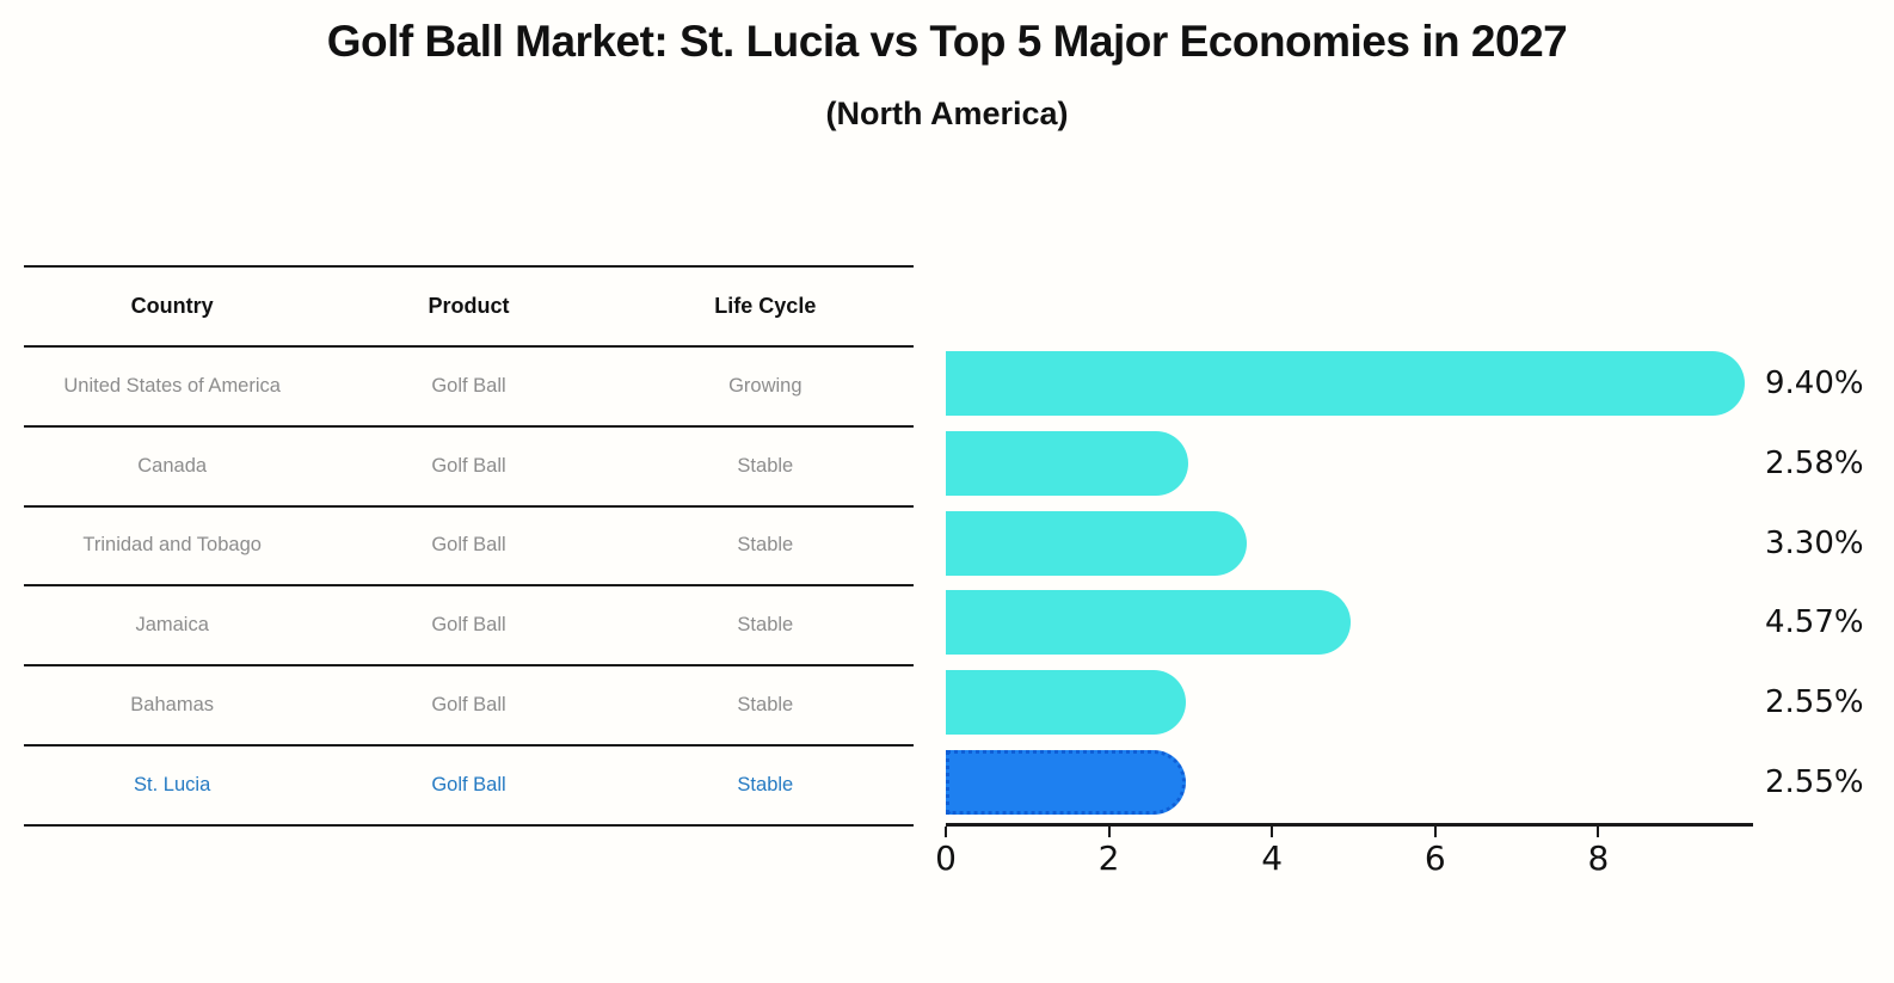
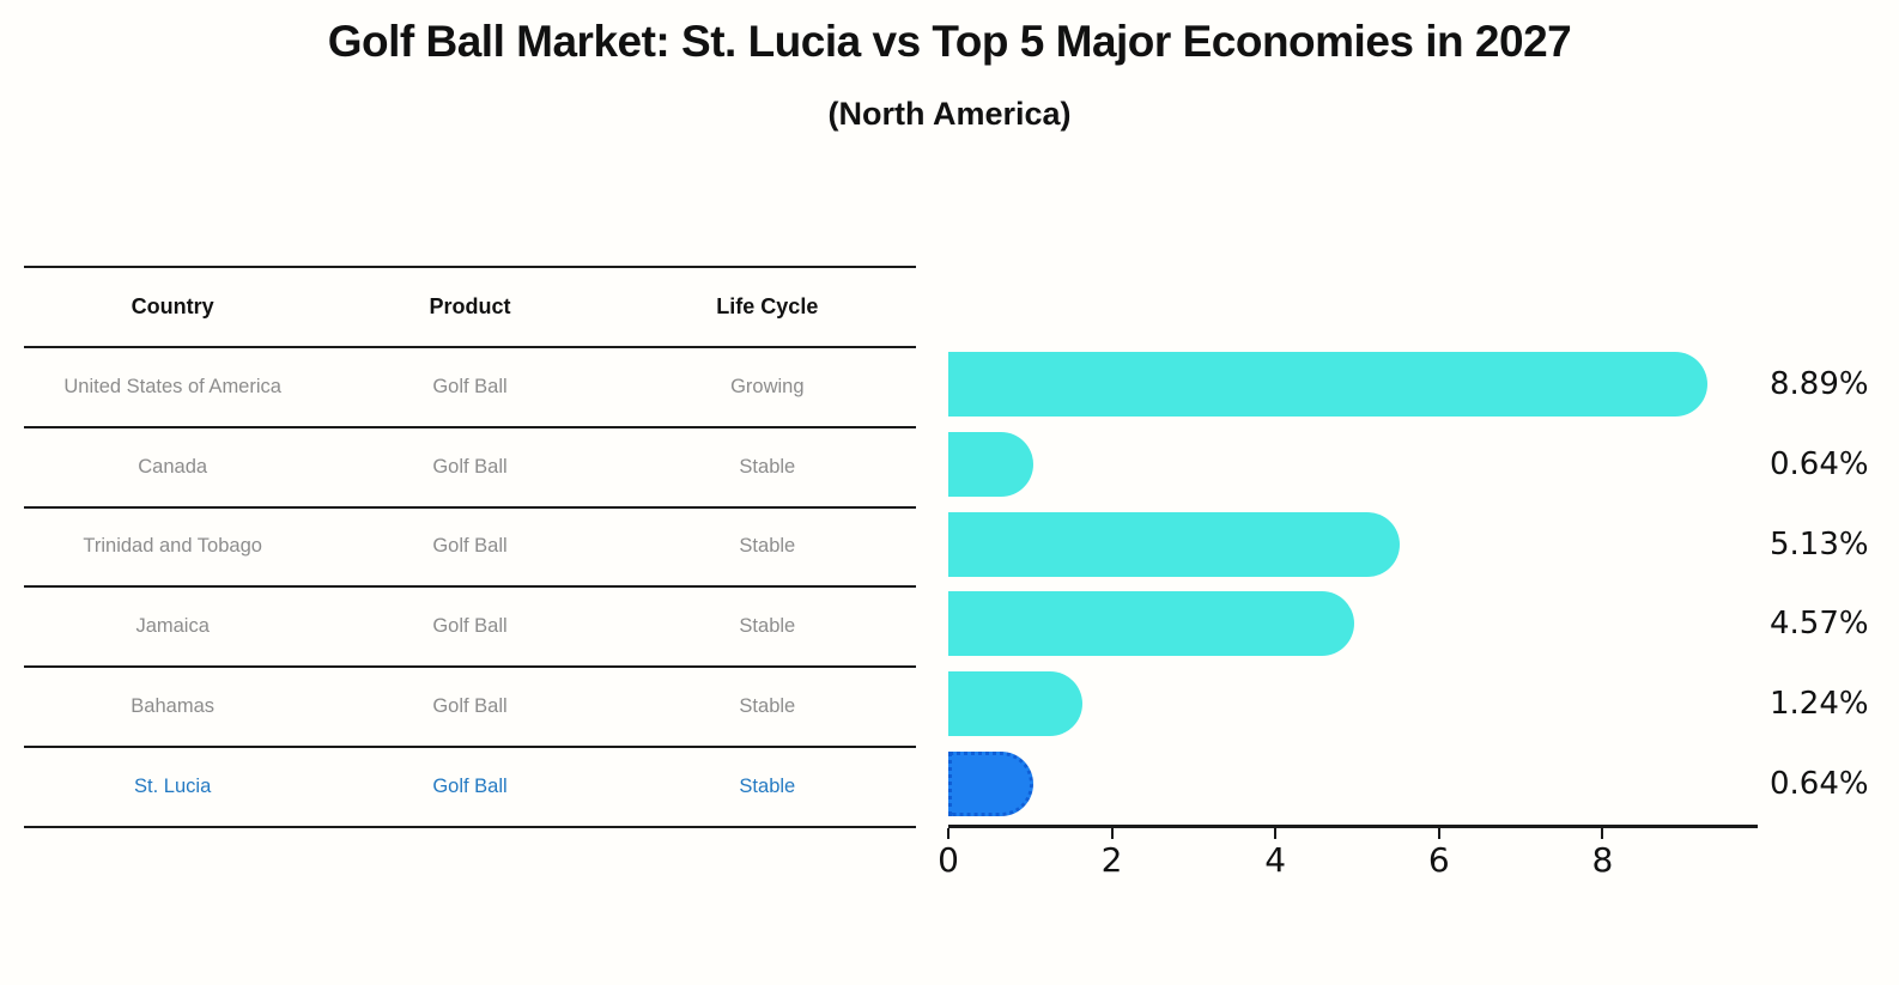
United States of America: 9.40% -> 8.89%
Canada: 2.58% -> 0.64%
Trinidad and Tobago: 3.30% -> 5.13%
Bahamas: 2.55% -> 1.24%
St. Lucia: 2.55% -> 0.64%
